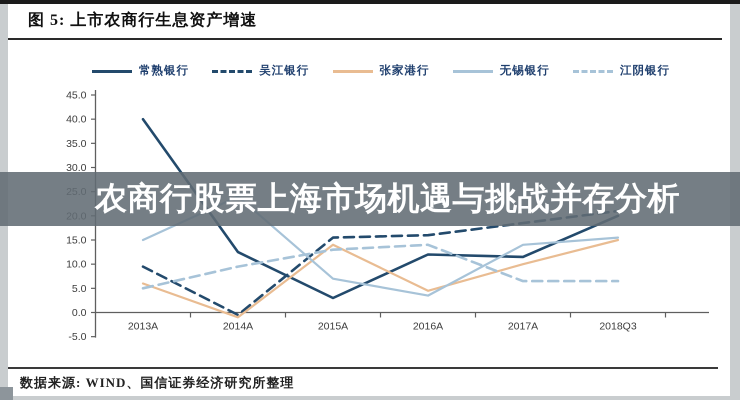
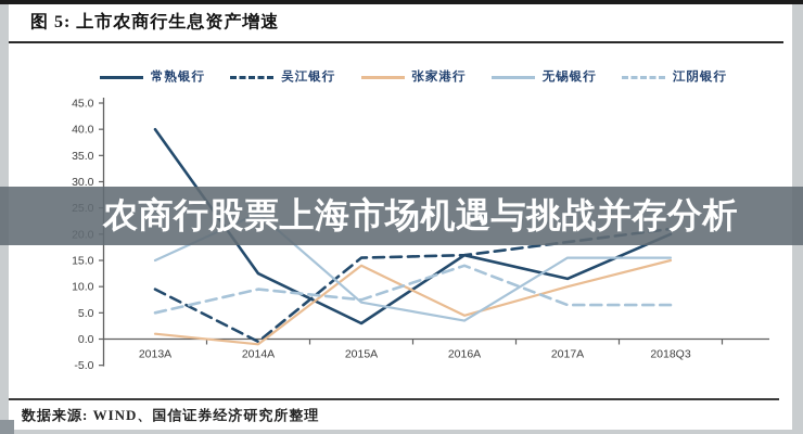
张家港行/2013A: 6 -> 1
江阴银行/2015A: 13 -> 8
常熟银行/2016A: 12 -> 16
无锡银行/2017A: 14 -> 16
